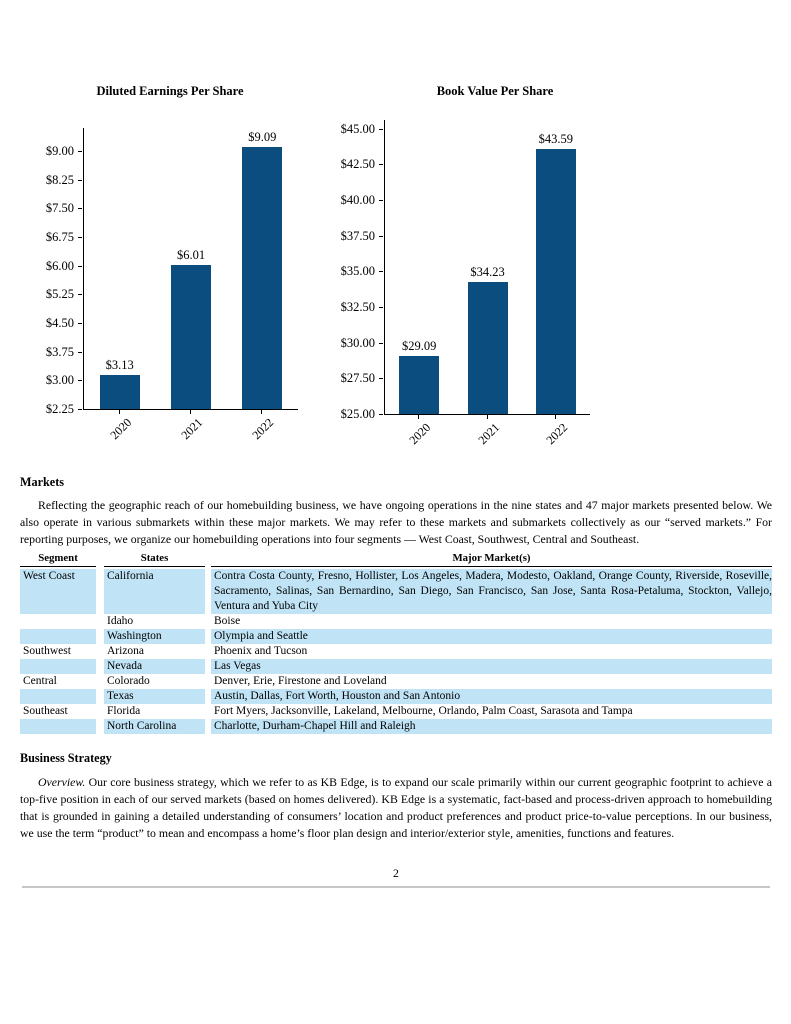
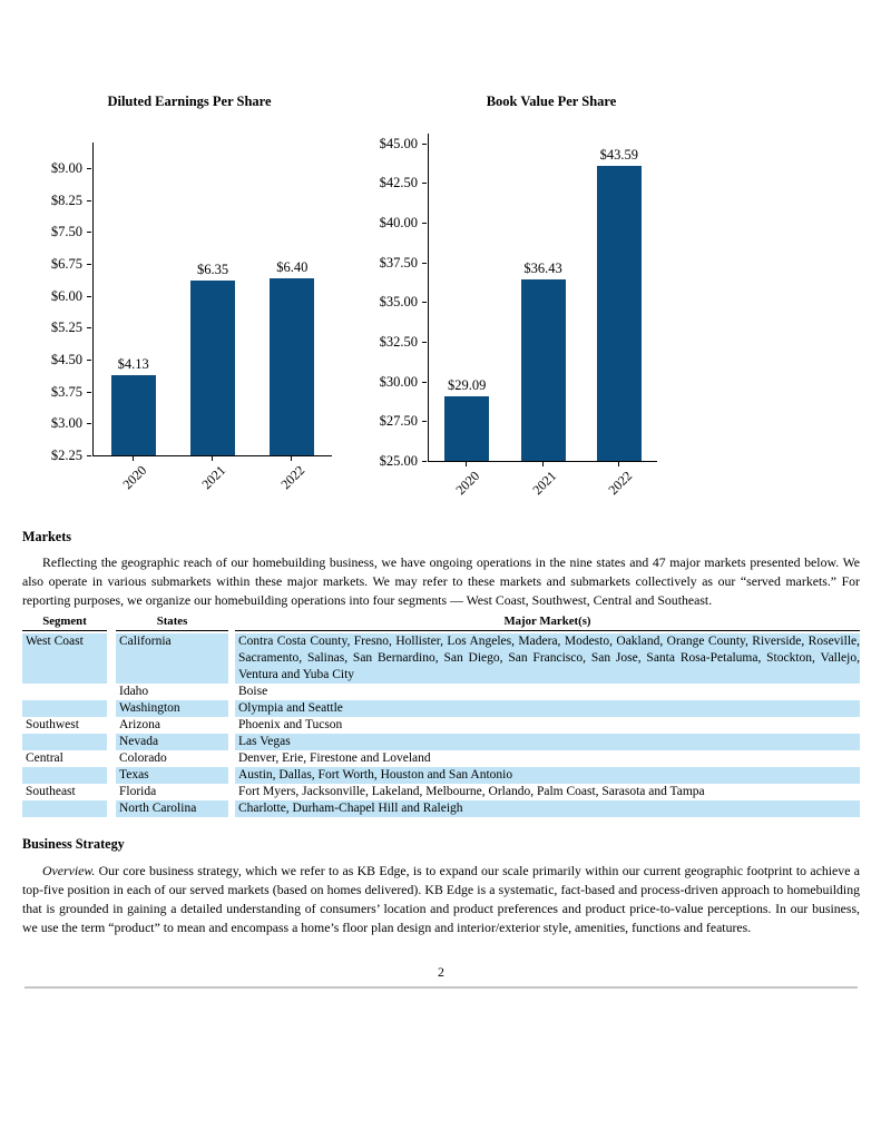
Diluted Earnings Per Share/2020: $3.13 -> $4.13
Diluted Earnings Per Share/2021: $6.01 -> $6.35
Diluted Earnings Per Share/2022: $9.09 -> $6.40
Book Value Per Share/2021: $34.23 -> $36.43
